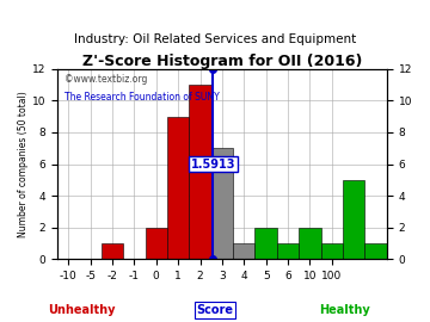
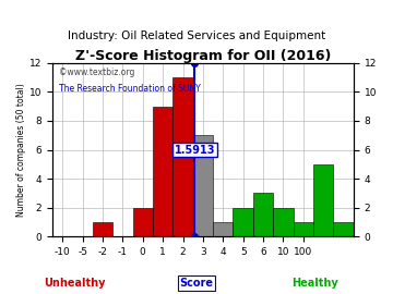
6: 1 -> 3
